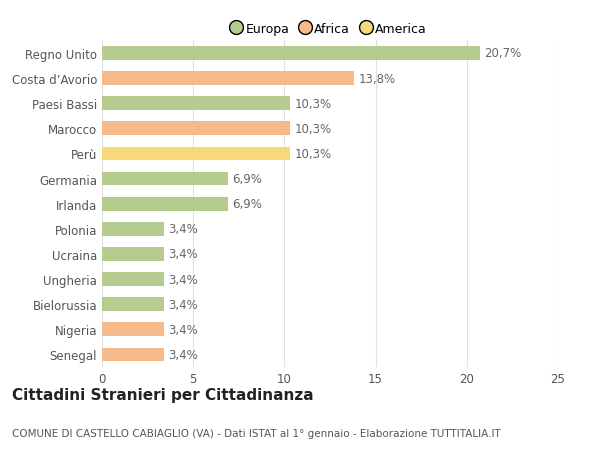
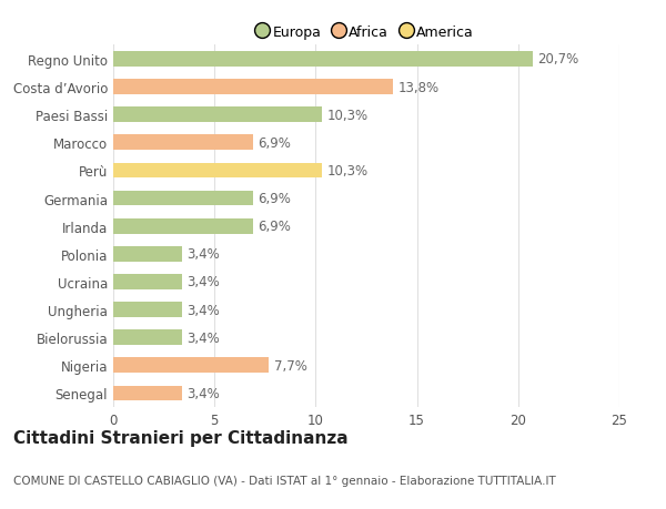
Marocco: 10,3% -> 6,9%
Nigeria: 3,4% -> 7,7%
